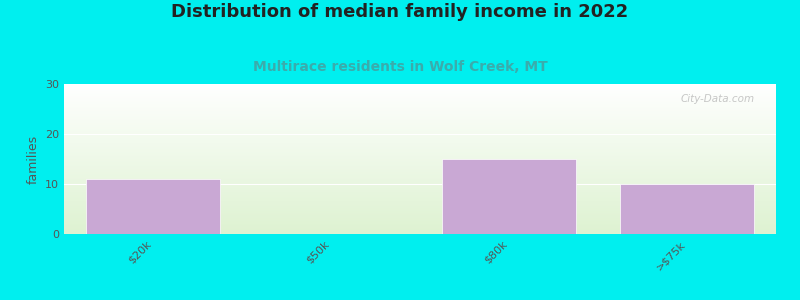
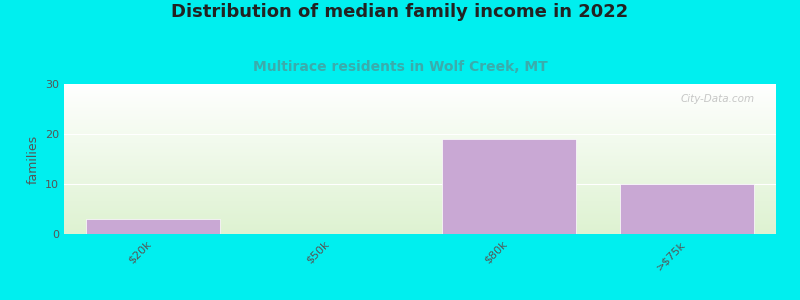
$20k: 11 -> 3
$80k: 15 -> 19
